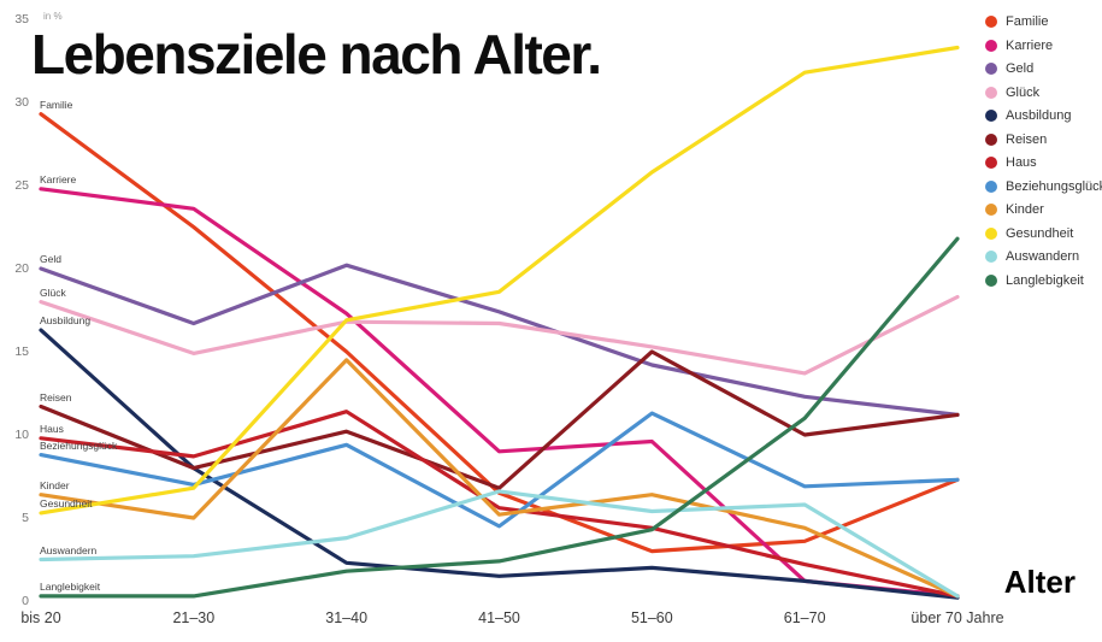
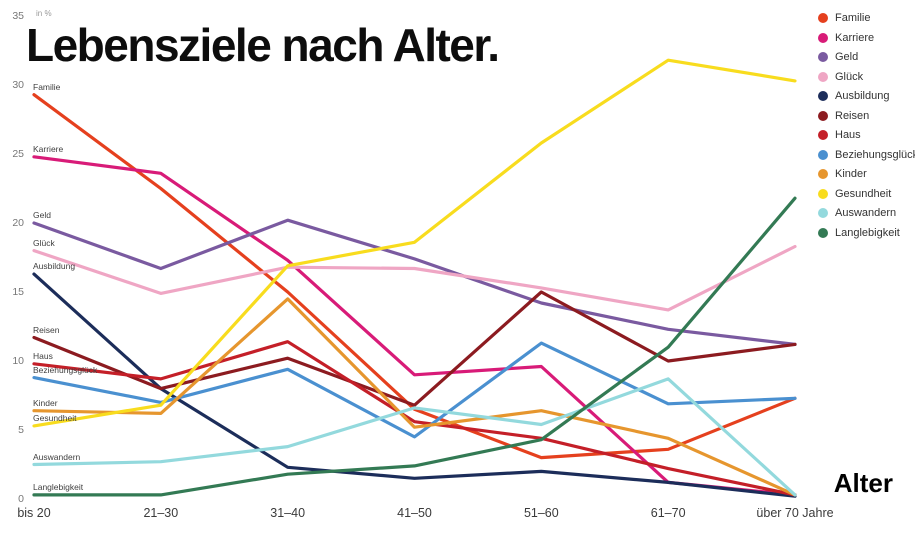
Kinder/21–30: 5.0 -> 6.2
Auswandern/61–70: 5.8 -> 8.7
Gesundheit/über 70 Jahre: 33.3 -> 30.3
